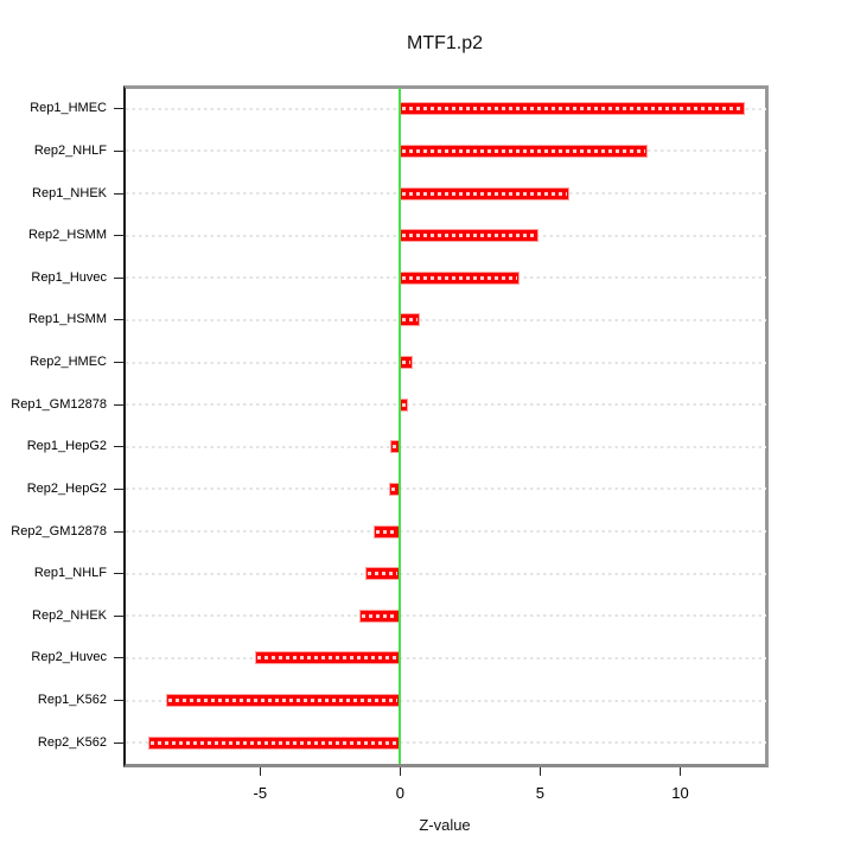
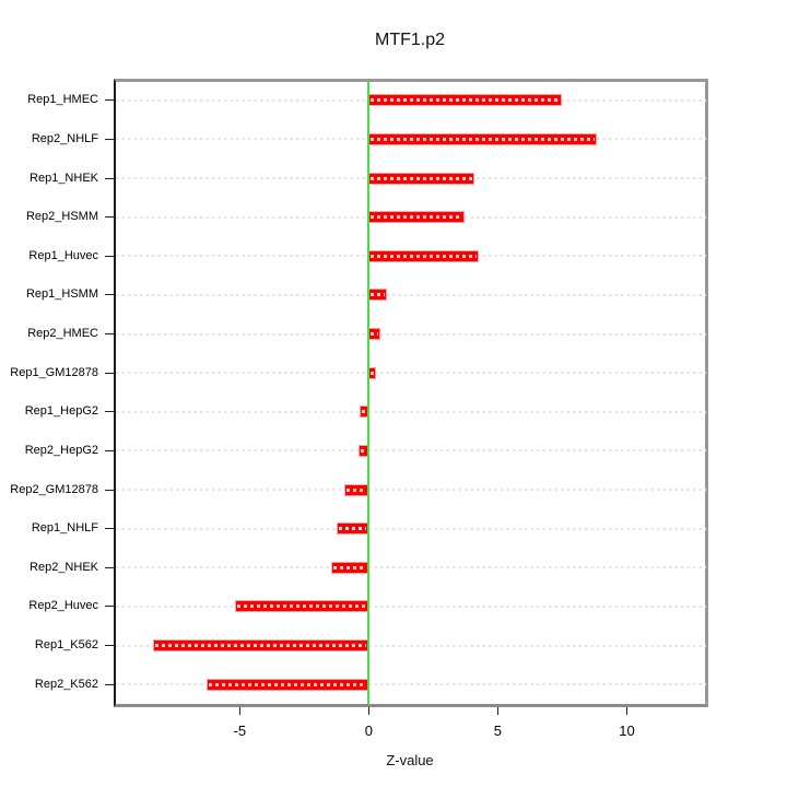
Rep1_HMEC: 12.3 -> 7.5
Rep1_NHEK: 6.0 -> 4.1
Rep2_HSMM: 5.0 -> 3.7
Rep2_K562: -9.0 -> -6.3
